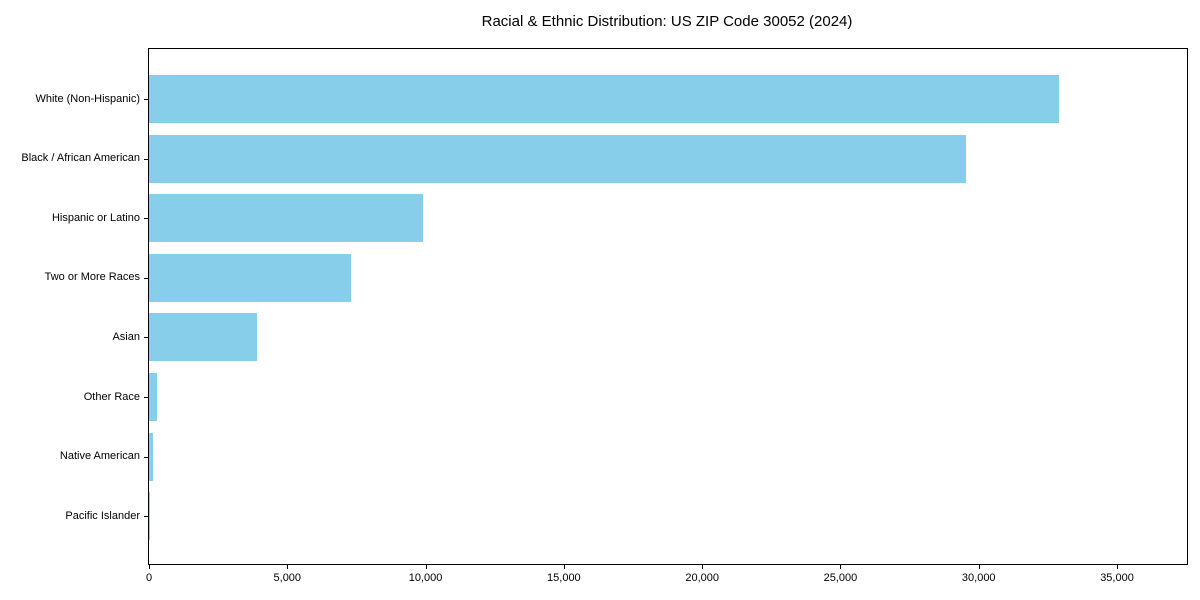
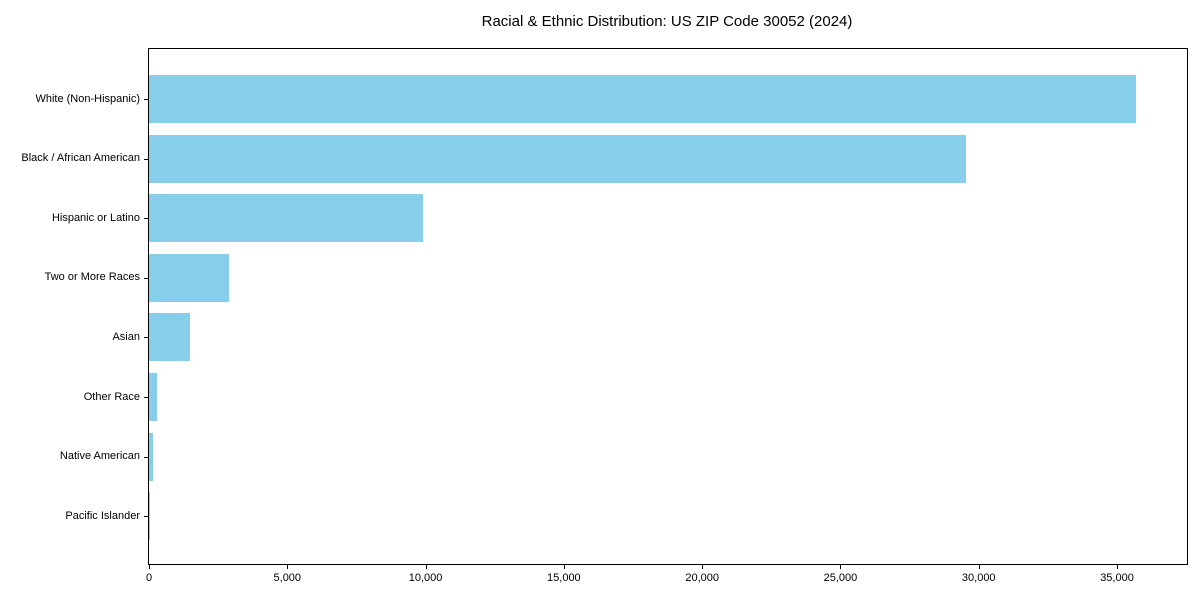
White (Non-Hispanic): 32900 -> 35700
Two or More Races: 7300 -> 2900
Asian: 3900 -> 1500
